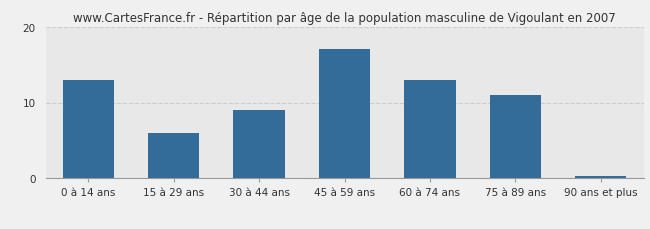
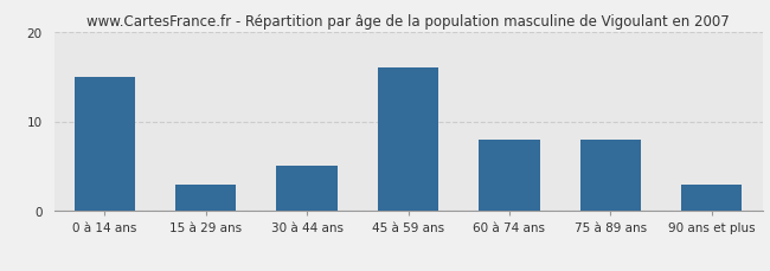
0 à 14 ans: 13.0 -> 15.0
15 à 29 ans: 6.0 -> 3.0
30 à 44 ans: 9.0 -> 5.0
45 à 59 ans: 17.0 -> 16.0
60 à 74 ans: 13.0 -> 8.0
75 à 89 ans: 11.0 -> 8.0
90 ans et plus: 0.3 -> 3.0
